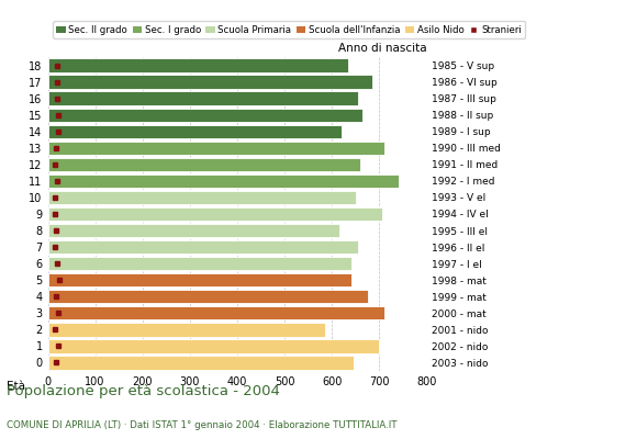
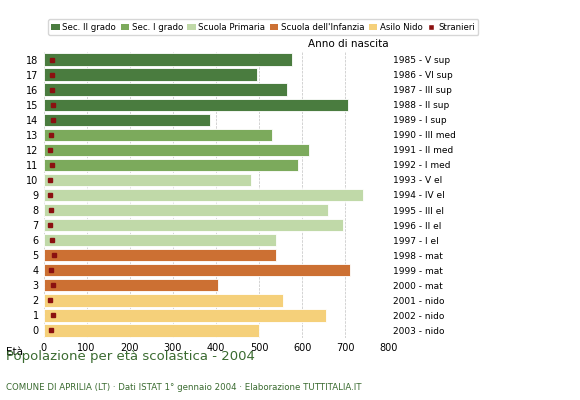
18: 635 -> 575
17: 685 -> 495
16: 655 -> 565
15: 665 -> 705
14: 620 -> 385
13: 710 -> 530
12: 660 -> 615
11: 740 -> 590
10: 650 -> 480
9: 705 -> 740
8: 615 -> 660
7: 655 -> 695
6: 640 -> 540
5: 640 -> 540
4: 675 -> 710
3: 710 -> 405
2: 585 -> 555
1: 700 -> 655
0: 645 -> 500
